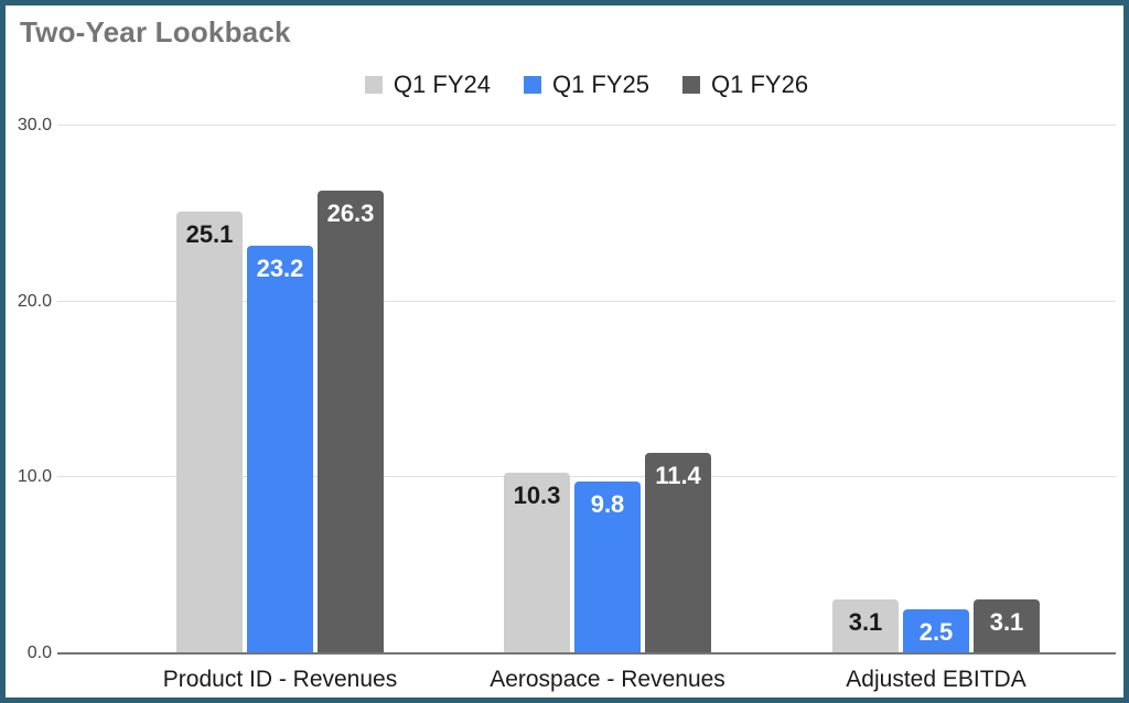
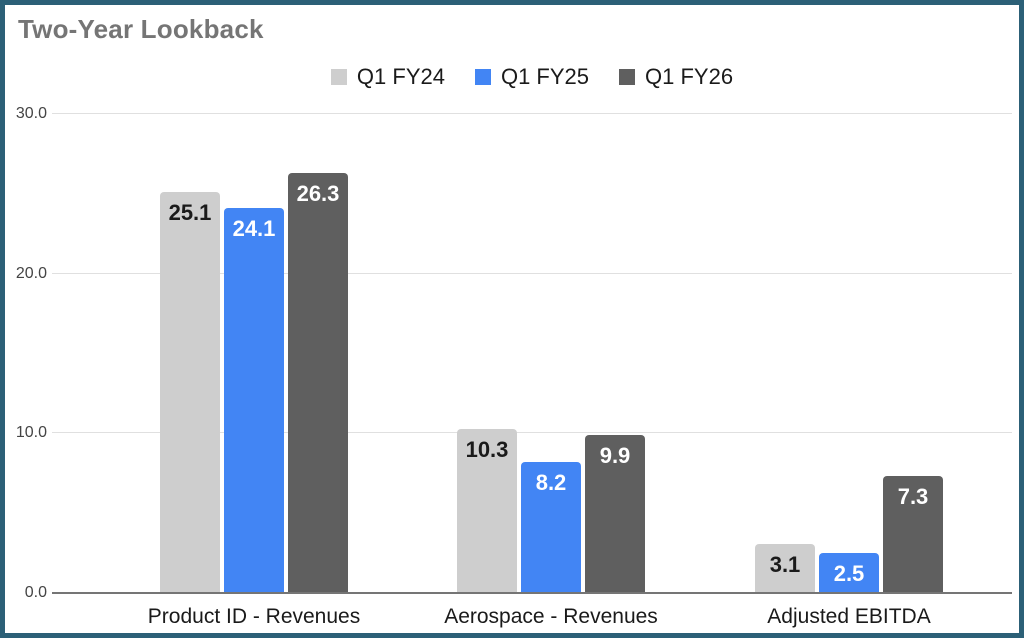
Q1 FY25/Product ID - Revenues: 23.2 -> 24.1
Q1 FY25/Aerospace - Revenues: 9.8 -> 8.2
Q1 FY26/Aerospace - Revenues: 11.4 -> 9.9
Q1 FY26/Adjusted EBITDA: 3.1 -> 7.3
